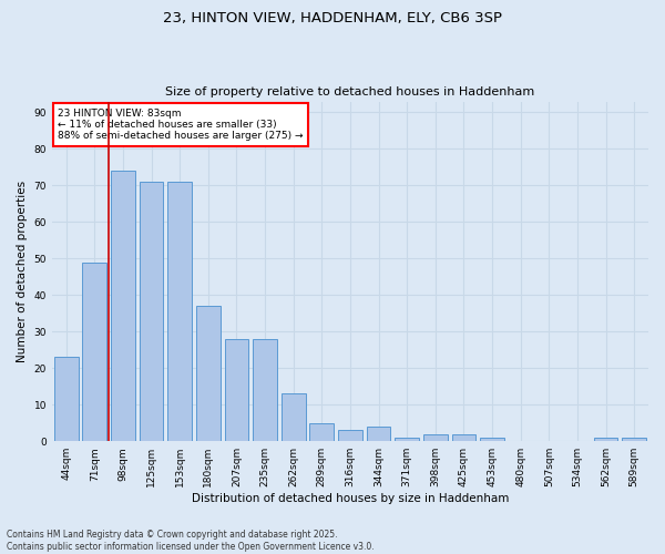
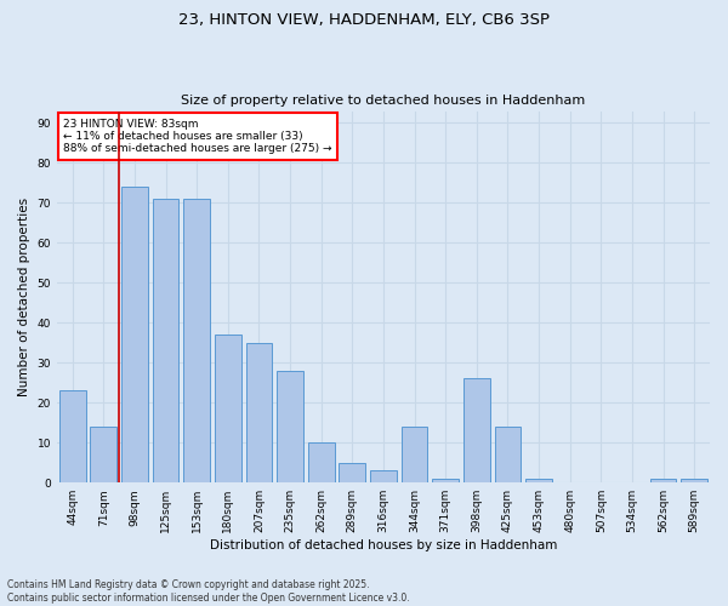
71sqm: 49 -> 14
207sqm: 28 -> 35
262sqm: 13 -> 10
344sqm: 4 -> 14
398sqm: 2 -> 26
425sqm: 2 -> 14
